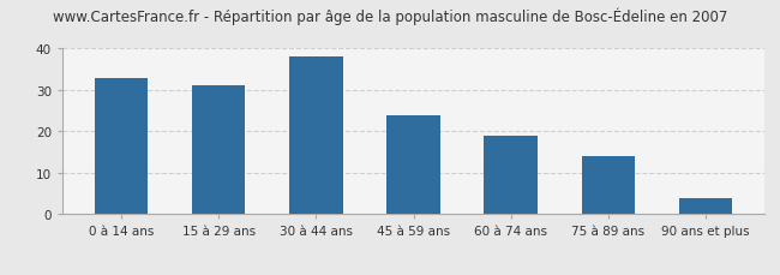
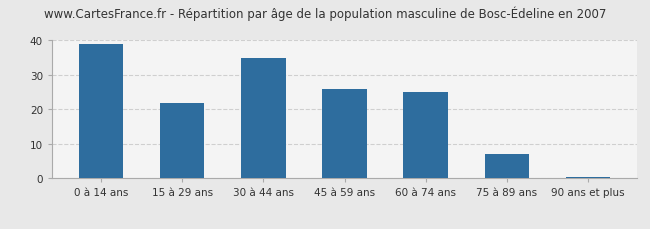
0 à 14 ans: 33.0 -> 39.0
15 à 29 ans: 31.0 -> 22.0
30 à 44 ans: 38.0 -> 35.0
45 à 59 ans: 24.0 -> 26.0
60 à 74 ans: 19.0 -> 25.0
75 à 89 ans: 14.0 -> 7.0
90 ans et plus: 4.0 -> 0.5
